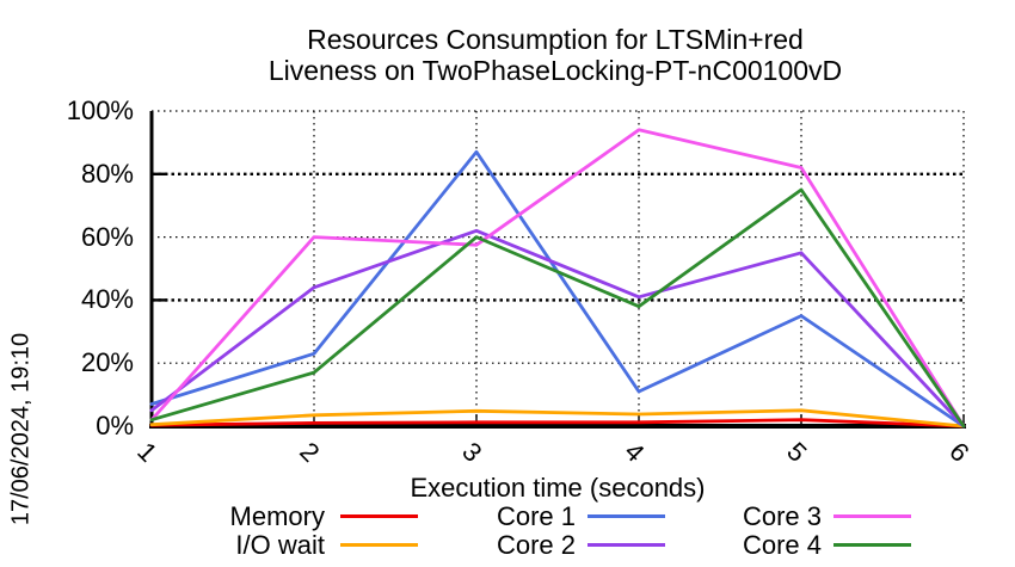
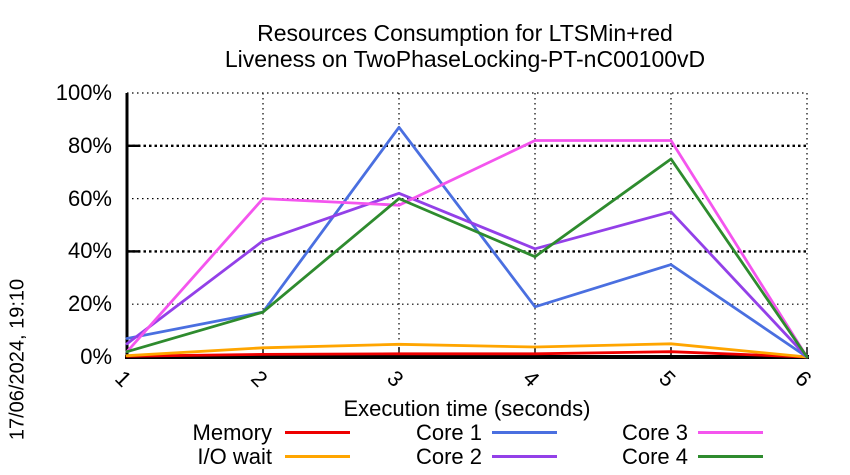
Core 1/2: 23% -> 17%
Core 1/4: 11% -> 19%
Core 3/4: 94% -> 82%
